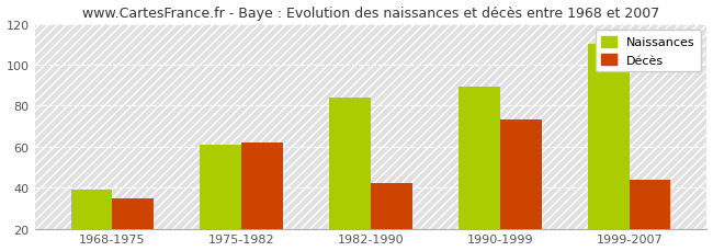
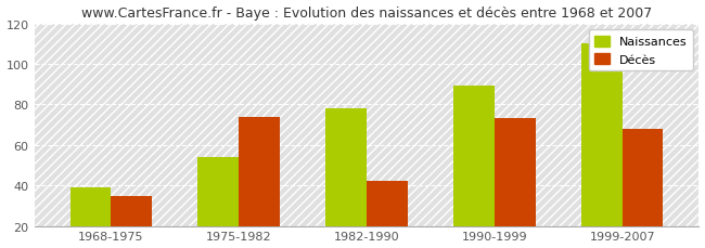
Naissances/1975-1982: 61 -> 54
Décès/1975-1982: 62 -> 74
Naissances/1982-1990: 84 -> 78
Décès/1999-2007: 44 -> 68
